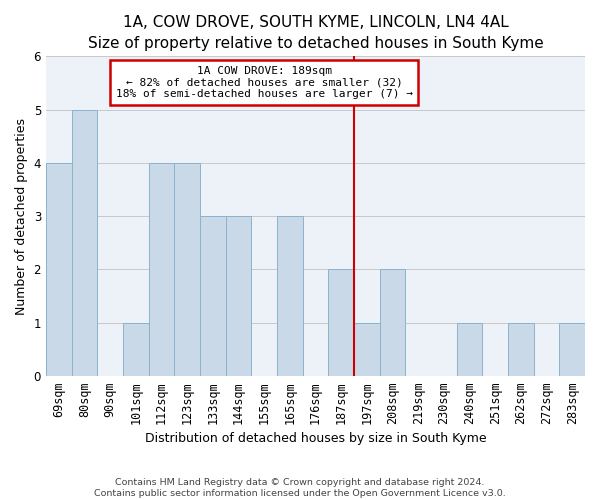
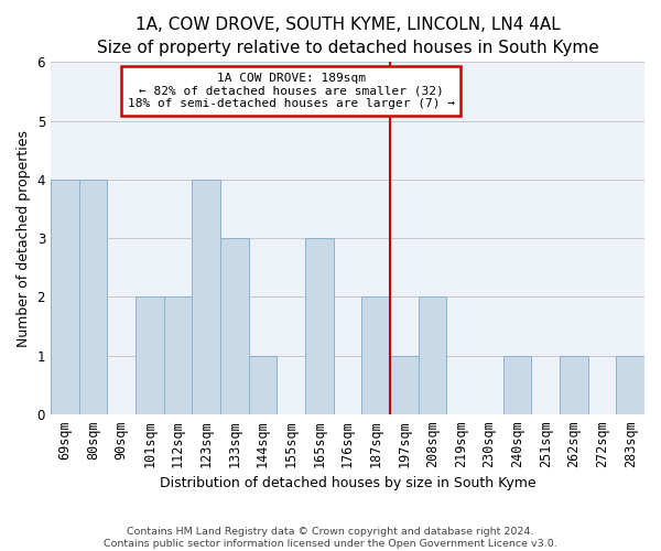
80sqm: 5 -> 4
101sqm: 1 -> 2
112sqm: 4 -> 2
144sqm: 3 -> 1
